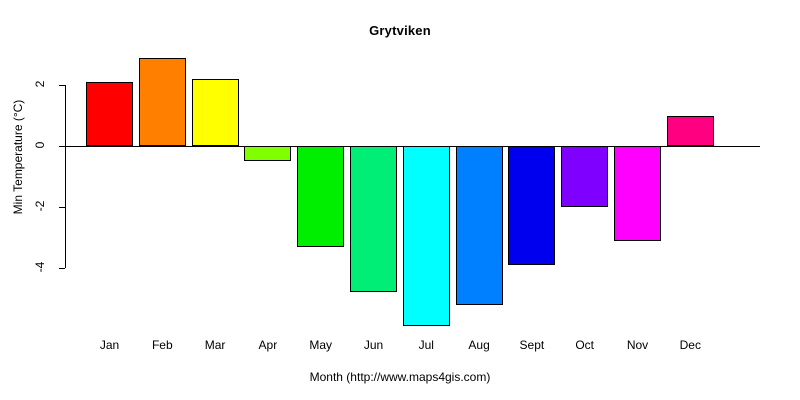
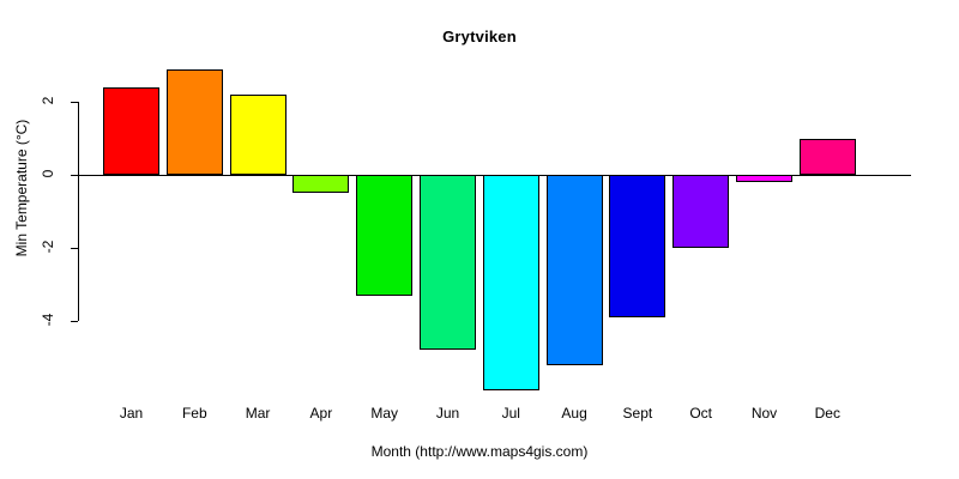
Jan: 2.1 -> 2.4
Nov: -3.1 -> -0.2
